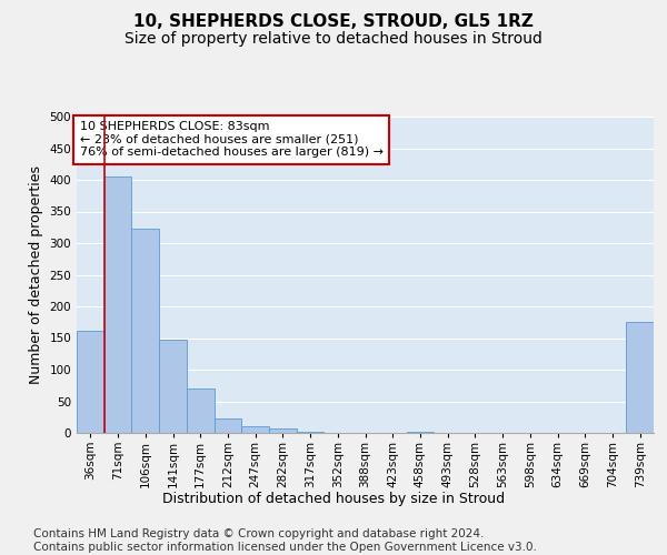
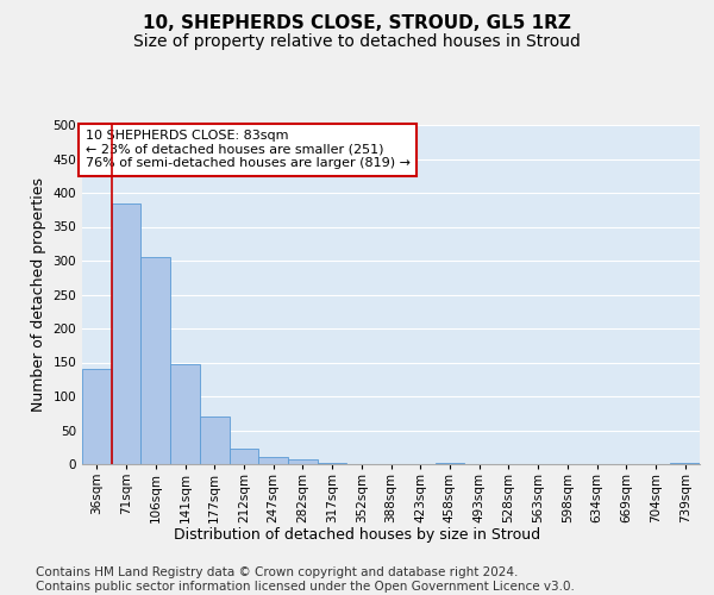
36sqm: 162 -> 140
71sqm: 406 -> 385
106sqm: 322 -> 305
739sqm: 176 -> 2
